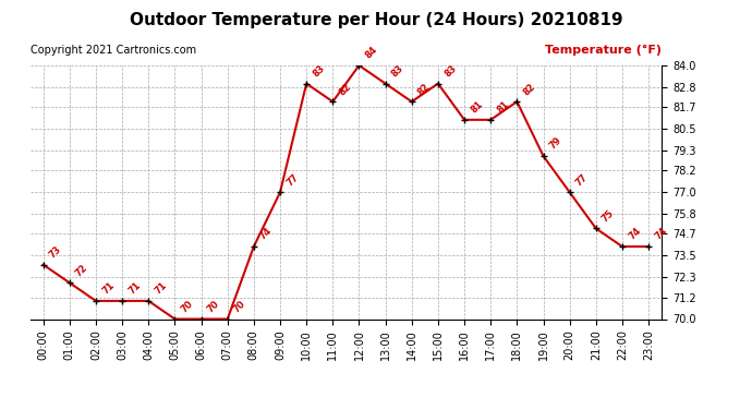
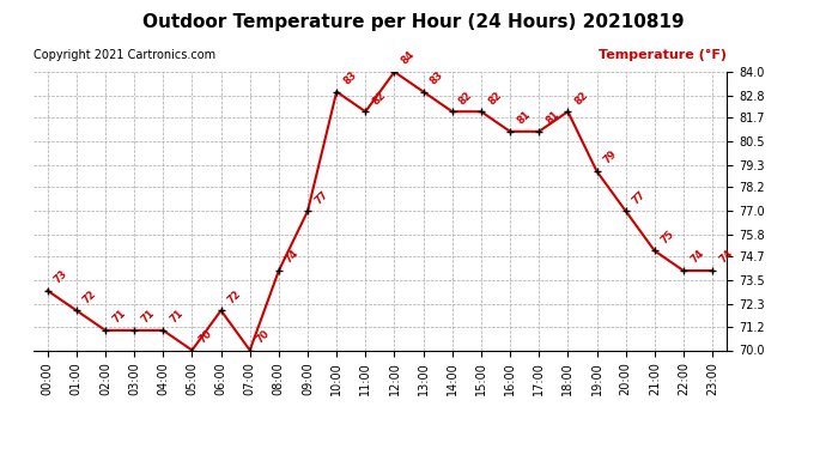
06:00: 70 -> 72
15:00: 83 -> 82
